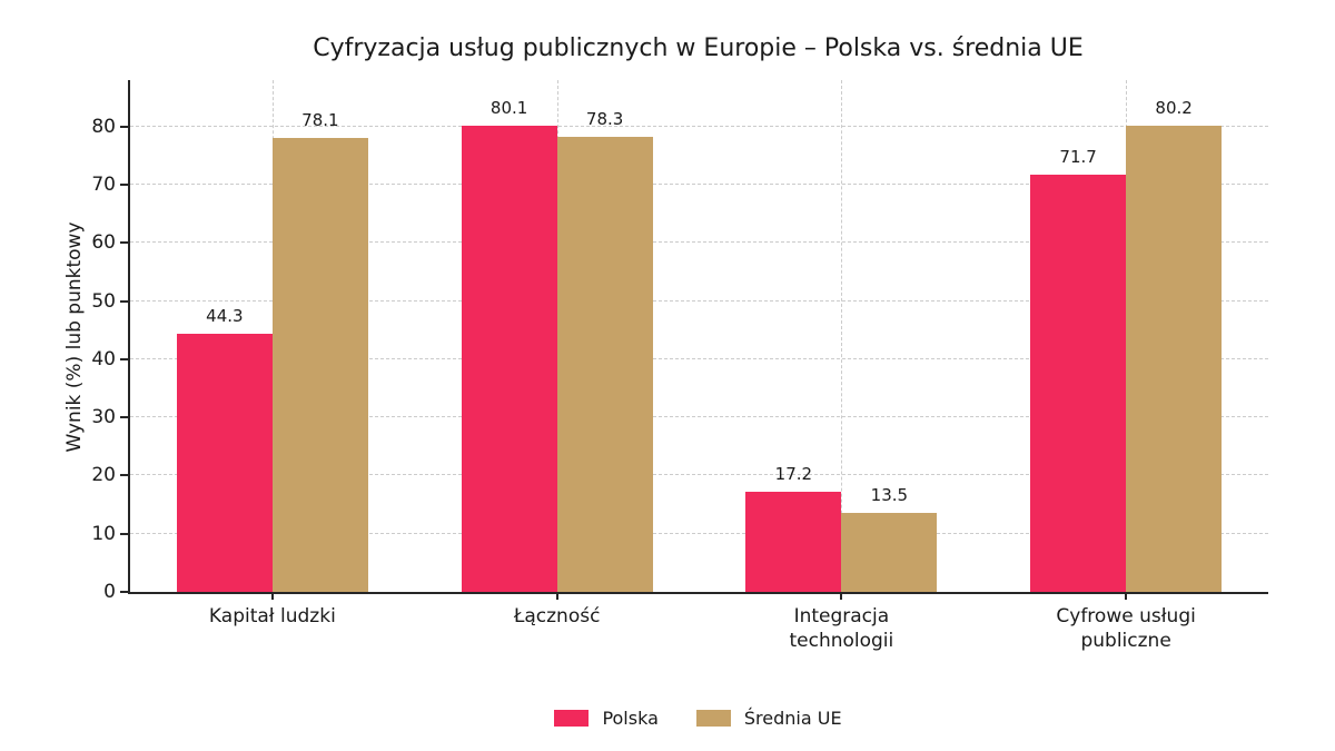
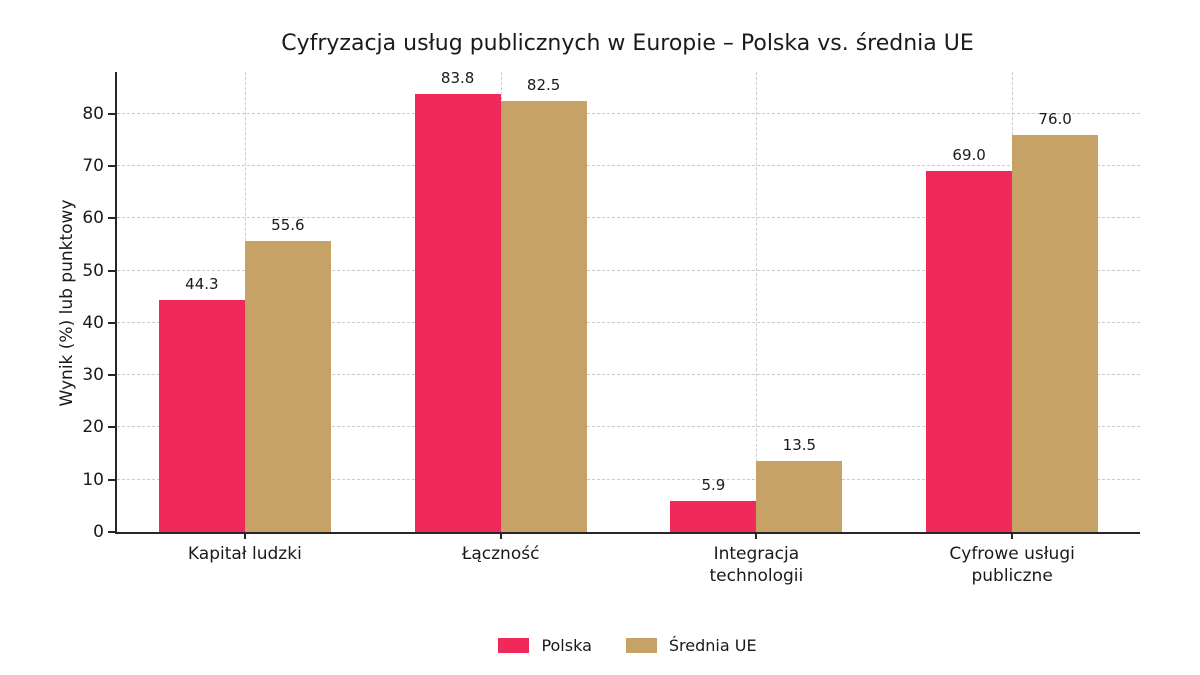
Średnia UE/Kapitał ludzki: 78.1 -> 55.6
Polska/Łączność: 80.1 -> 83.8
Średnia UE/Łączność: 78.3 -> 82.5
Polska/Integracja technologii: 17.2 -> 5.9
Polska/Cyfrowe usługi publiczne: 71.7 -> 69.0
Średnia UE/Cyfrowe usługi publiczne: 80.2 -> 76.0
